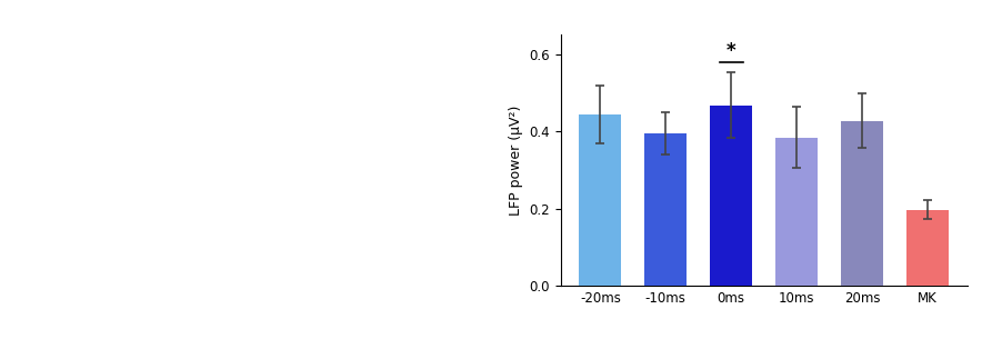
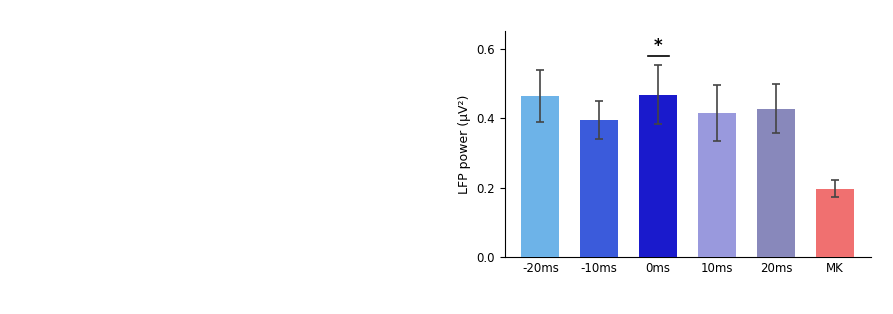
-20ms: 0.445 -> 0.465
10ms: 0.385 -> 0.415
